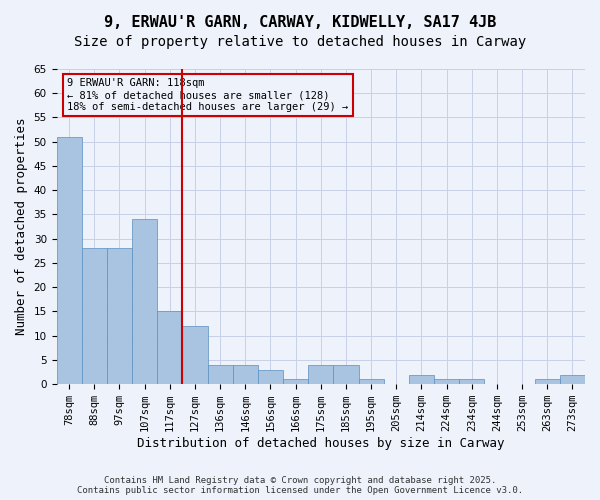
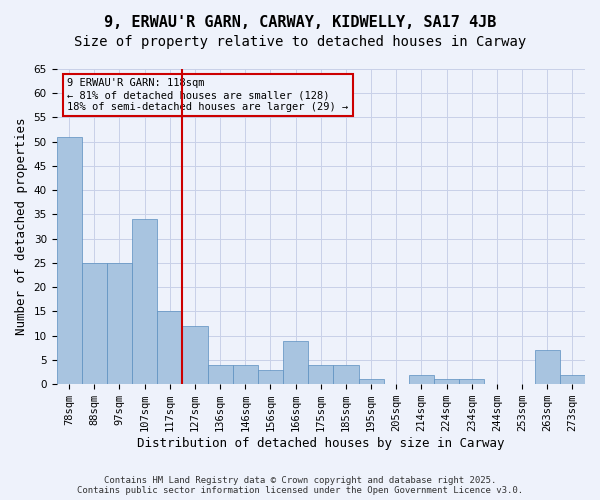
88sqm: 28 -> 25
97sqm: 28 -> 25
166sqm: 1 -> 9
263sqm: 1 -> 7
